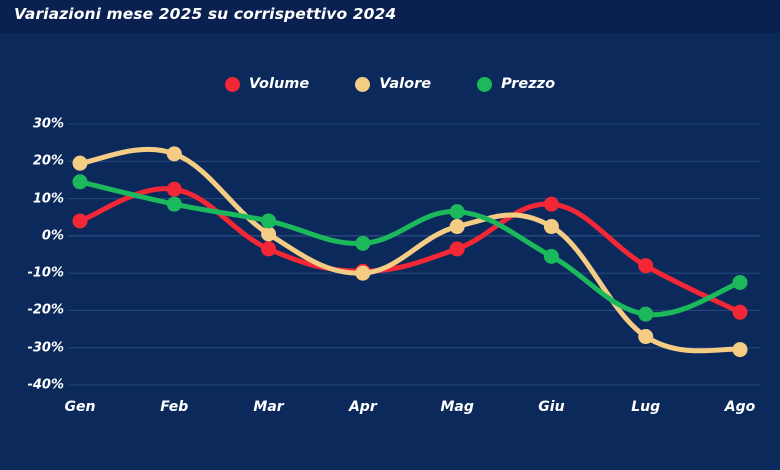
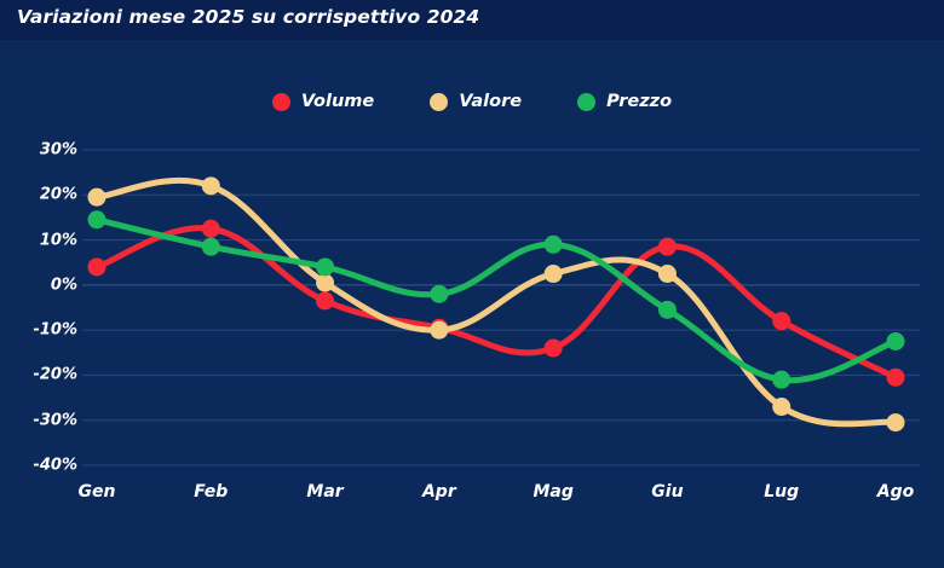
Volume/Mag: -4% -> -14%
Prezzo/Mag: 6% -> 9%
